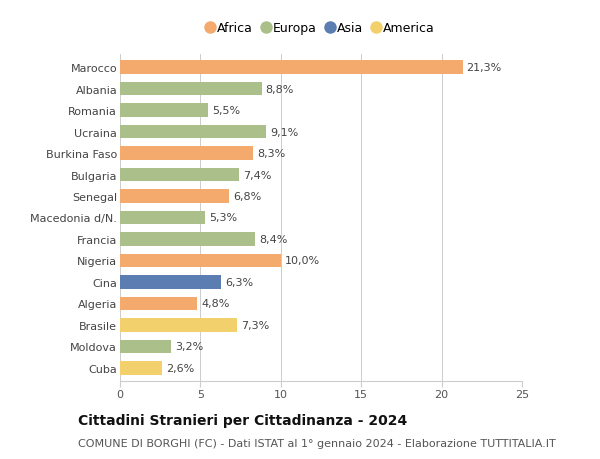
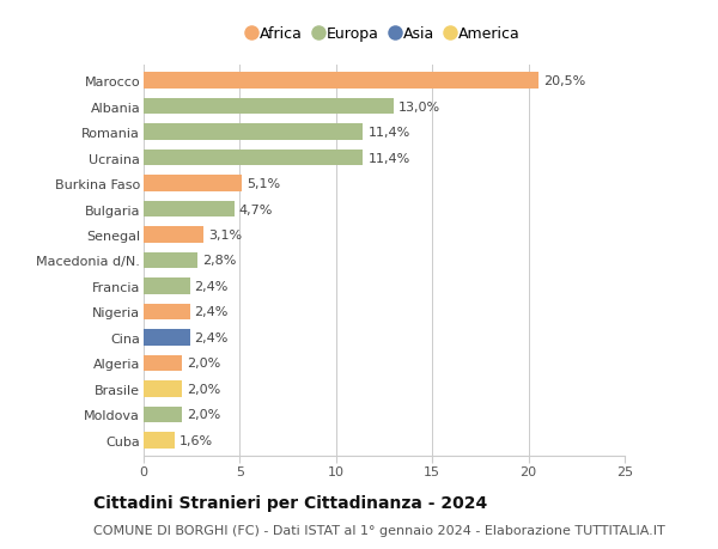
Marocco: 21,3% -> 20,5%
Albania: 8,8% -> 13,0%
Romania: 5,5% -> 11,4%
Ucraina: 9,1% -> 11,4%
Burkina Faso: 8,3% -> 5,1%
Bulgaria: 7,4% -> 4,7%
Senegal: 6,8% -> 3,1%
Macedonia d/N.: 5,3% -> 2,8%
Francia: 8,4% -> 2,4%
Nigeria: 10,0% -> 2,4%
Cina: 6,3% -> 2,4%
Algeria: 4,8% -> 2,0%
Brasile: 7,3% -> 2,0%
Moldova: 3,2% -> 2,0%
Cuba: 2,6% -> 1,6%
